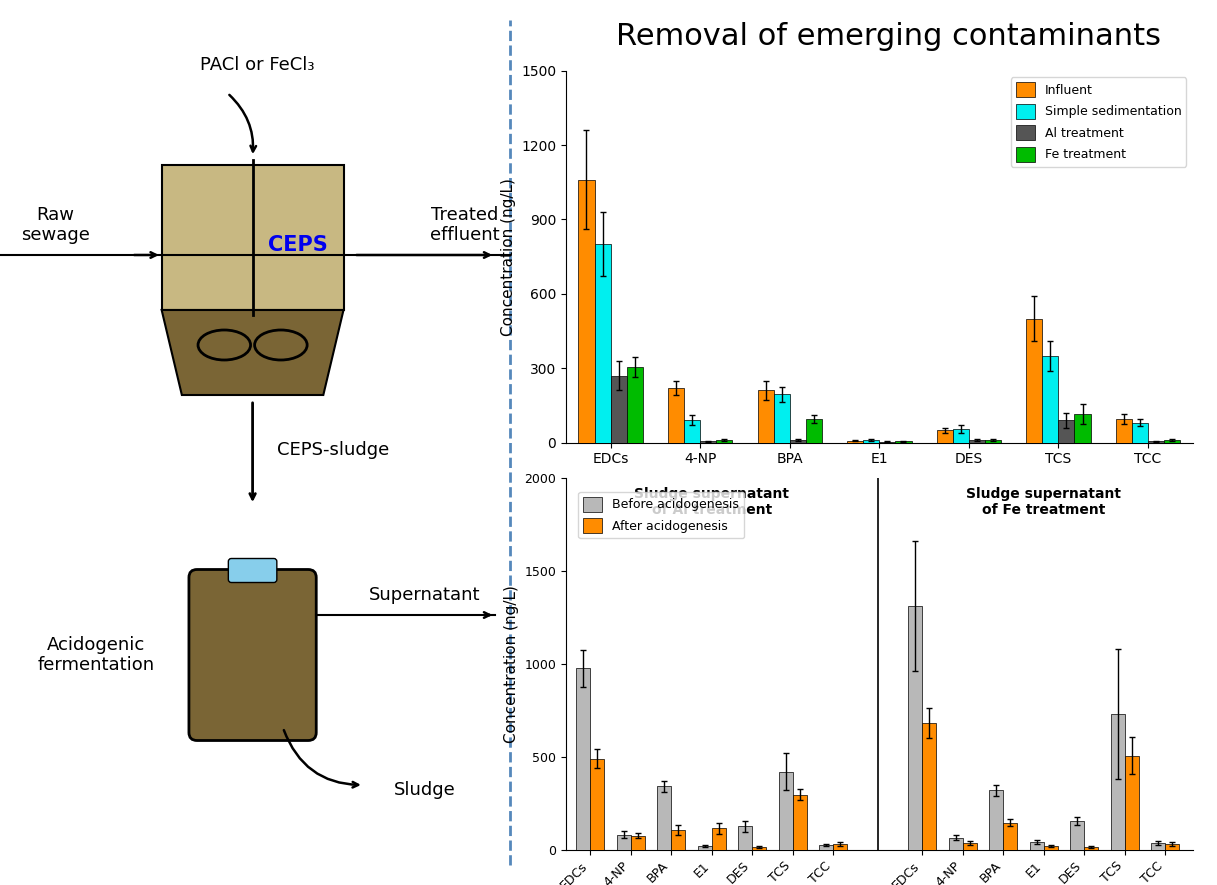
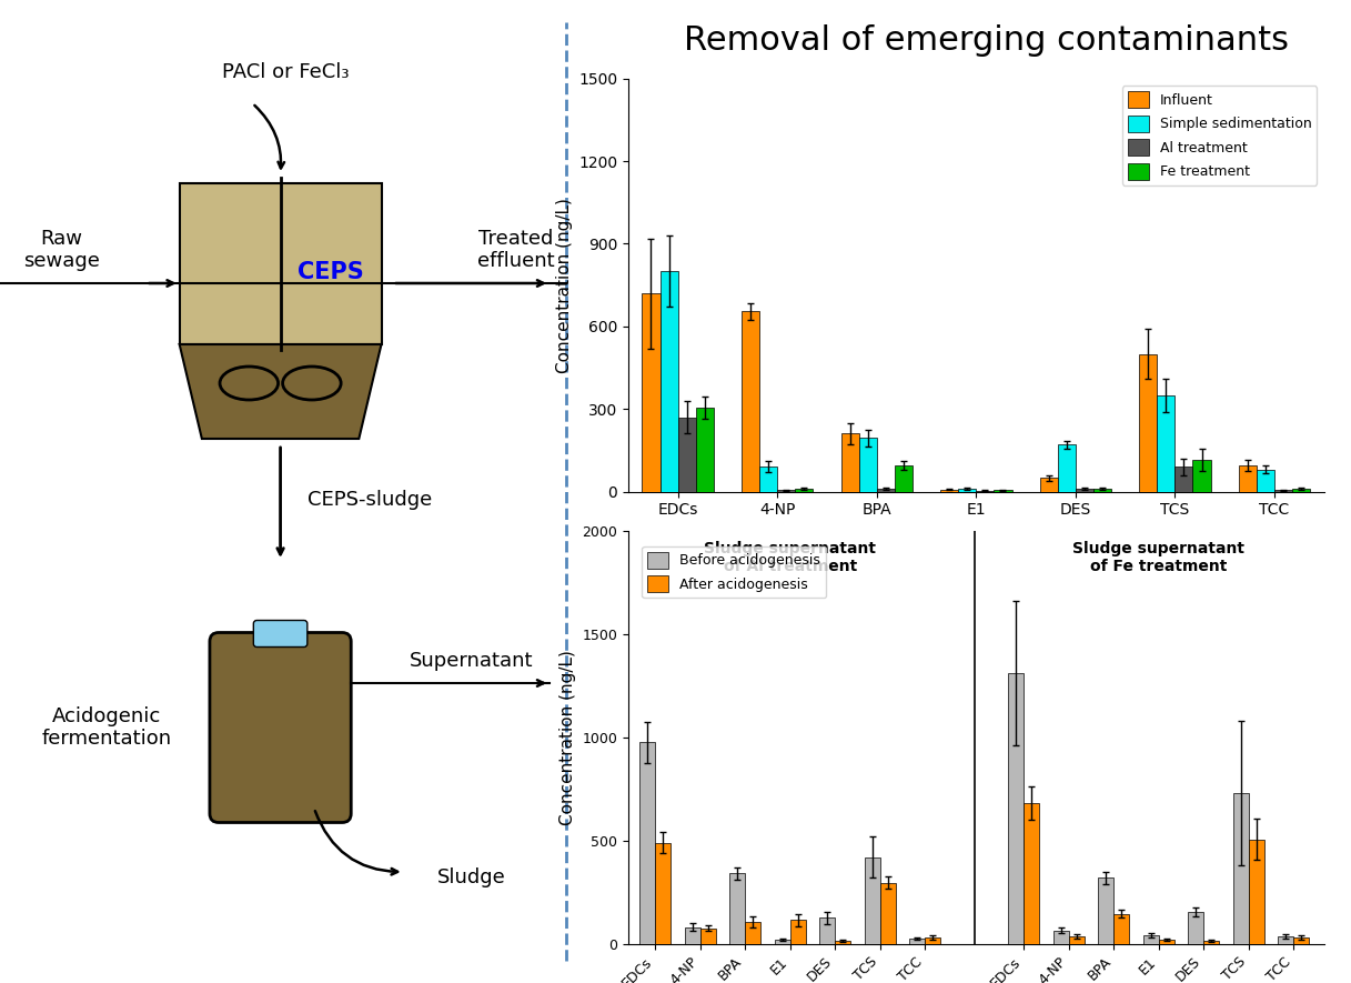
Influent/EDCs: 1060 -> 720
Influent/4-NP: 220 -> 655
Simple sedimentation/DES: 55 -> 170
